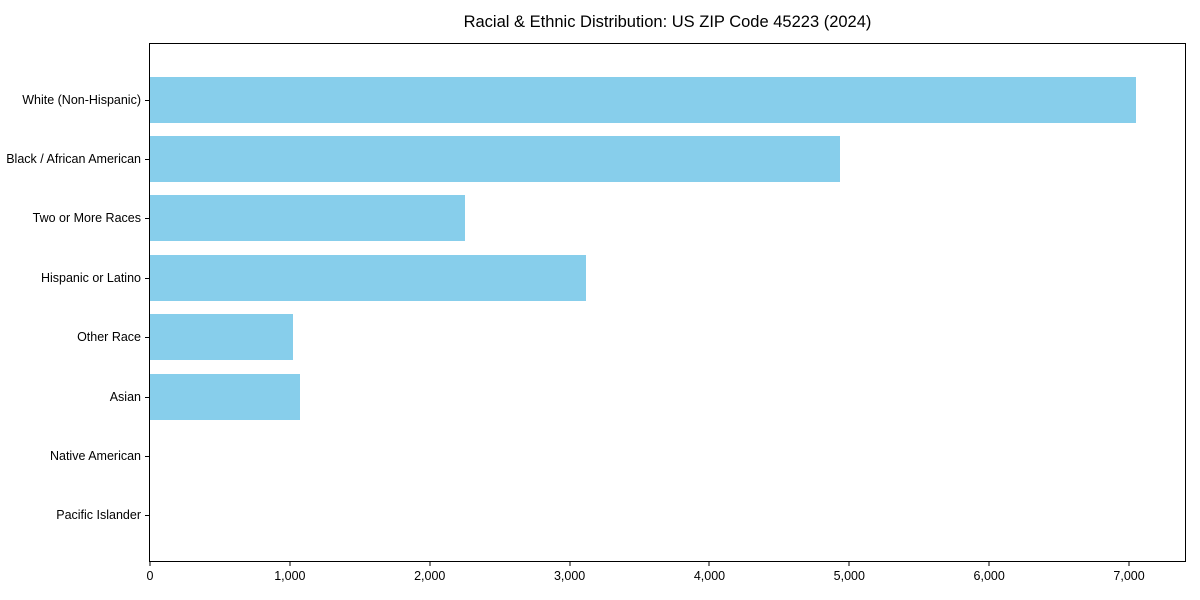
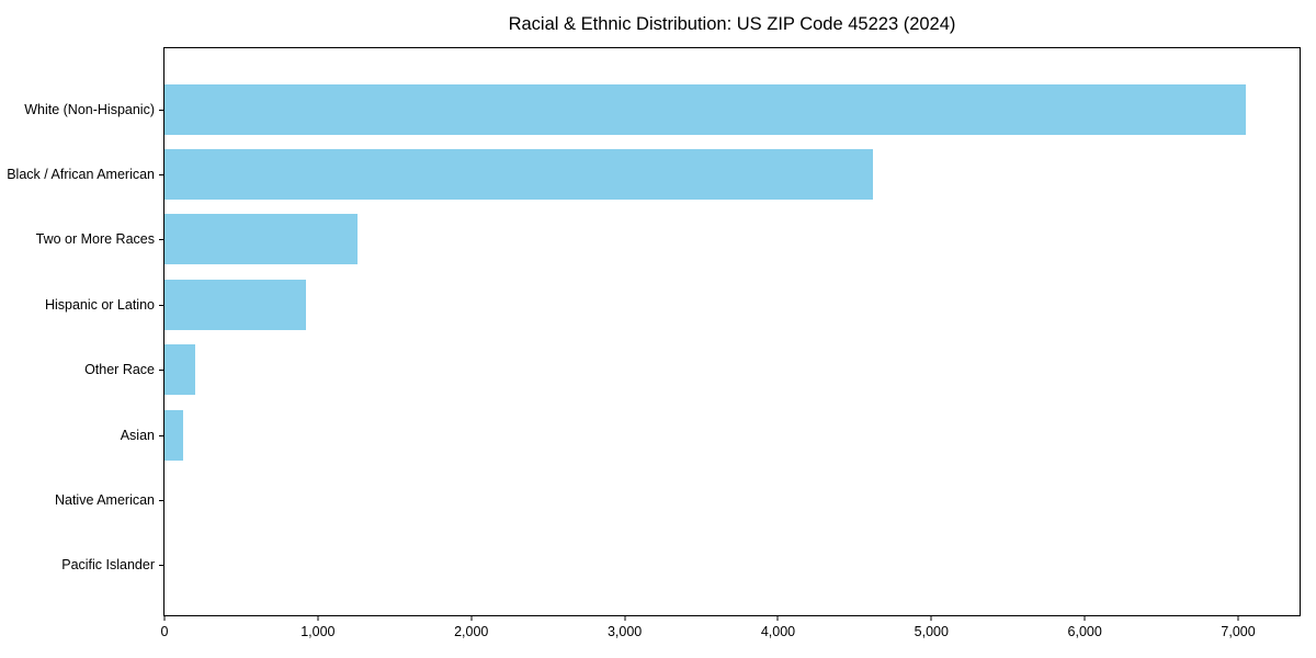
Black / African American: 4930 -> 4620
Two or More Races: 2250 -> 1260
Hispanic or Latino: 3120 -> 920
Other Race: 1020 -> 200
Asian: 1070 -> 120
